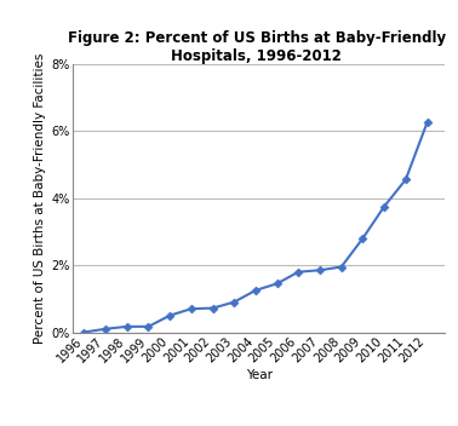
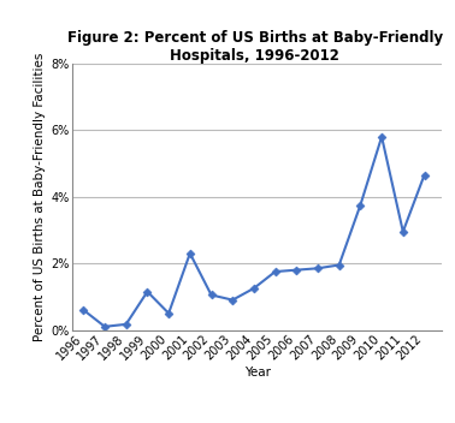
1996: 0.00% -> 0.60%
1999: 0.17% -> 1.15%
2001: 0.70% -> 2.30%
2002: 0.72% -> 1.05%
2005: 1.45% -> 1.75%
2009: 2.80% -> 3.75%
2010: 3.75% -> 5.80%
2011: 4.55% -> 2.95%
2012: 6.25% -> 4.65%
